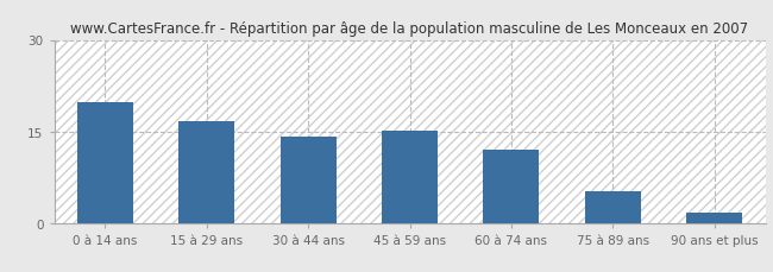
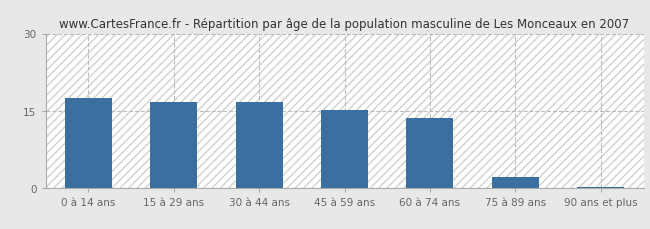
0 à 14 ans: 19.8 -> 17.5
30 à 44 ans: 14.2 -> 16.7
60 à 74 ans: 12.0 -> 13.5
75 à 89 ans: 5.2 -> 2.0
90 ans et plus: 1.6 -> 0.1
